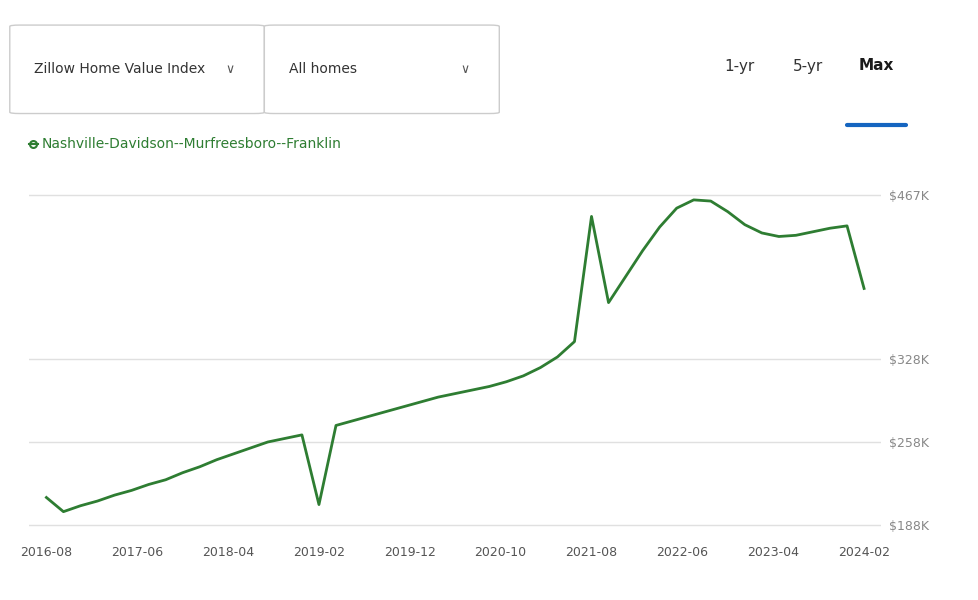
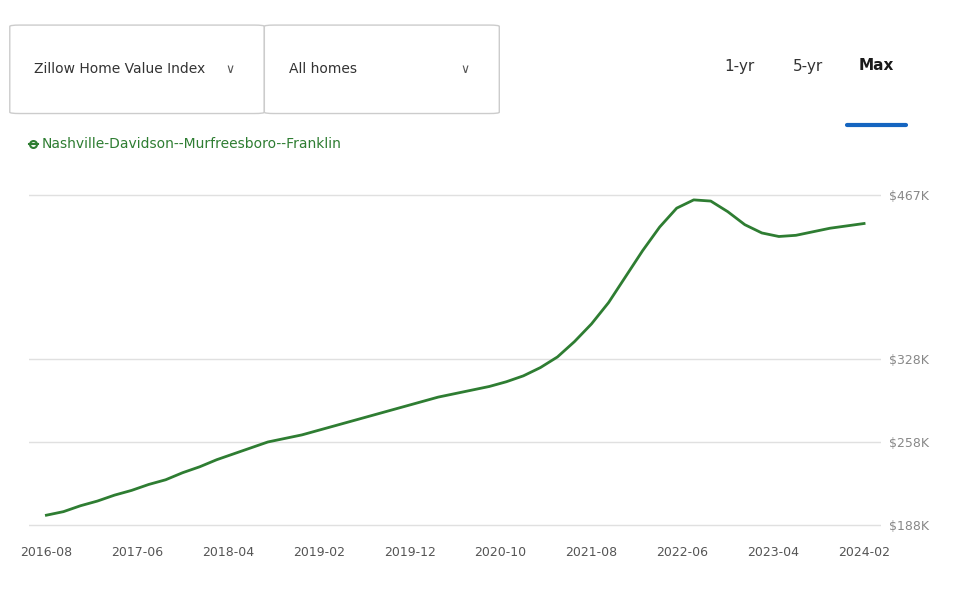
2016-08: $211K -> $196K
2019-02: $205K -> $268K
2021-08: $449K -> $358K
2024-02: $388K -> $443K
